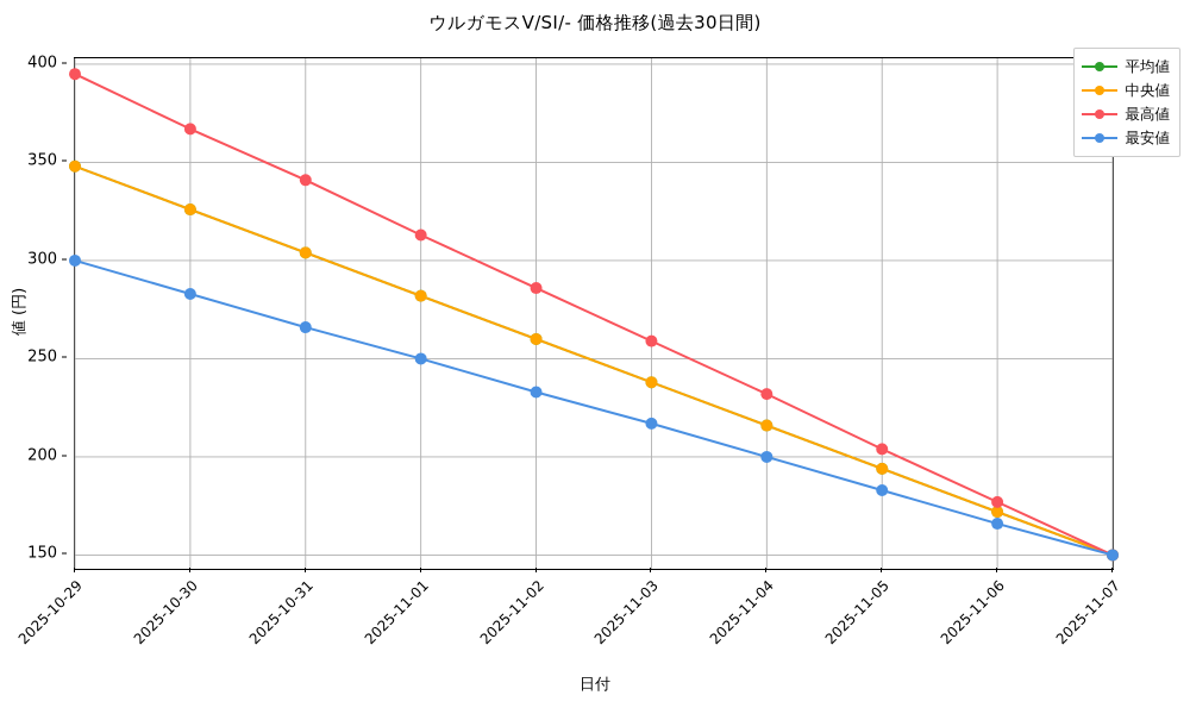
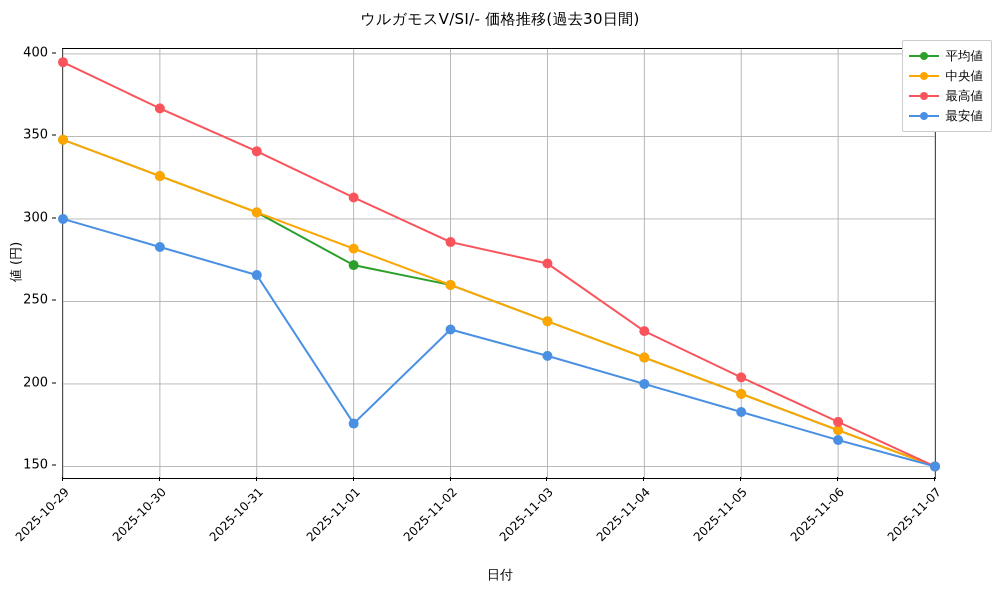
平均値/2025-11-01: 282 -> 272
最安値/2025-11-01: 250 -> 176
最高値/2025-11-03: 259 -> 273
